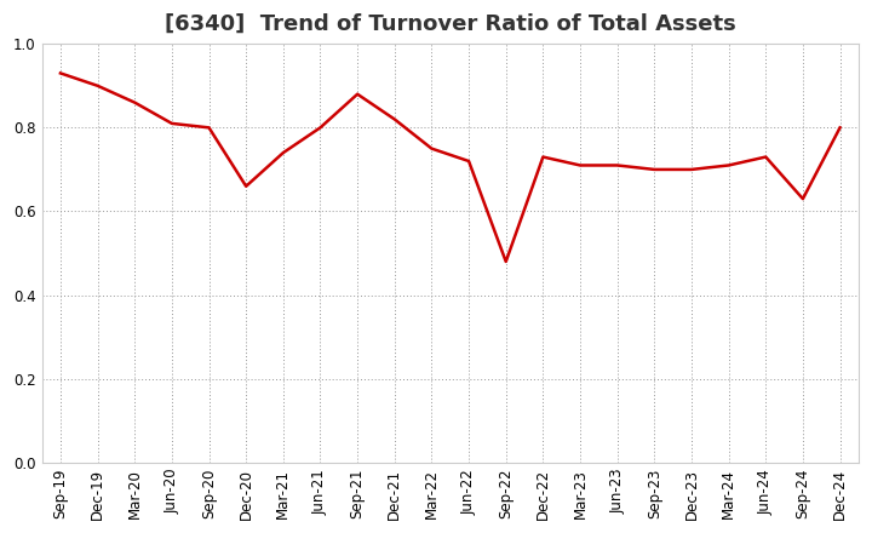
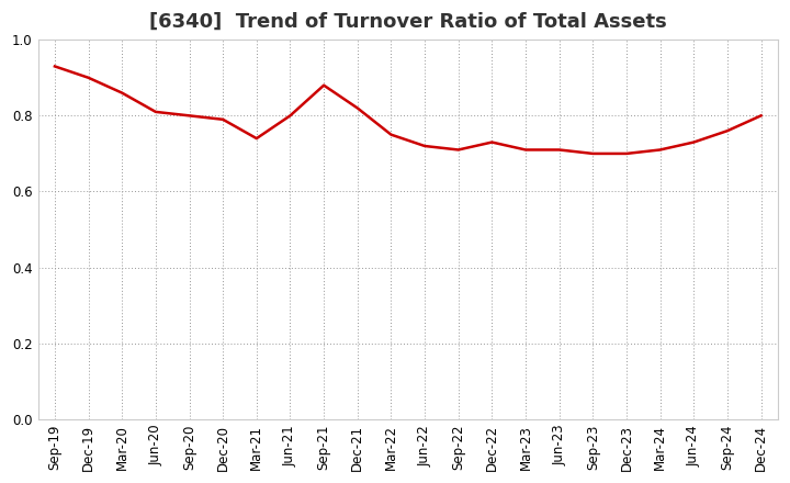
Dec-20: 0.66 -> 0.79
Sep-22: 0.48 -> 0.71
Sep-24: 0.63 -> 0.76
